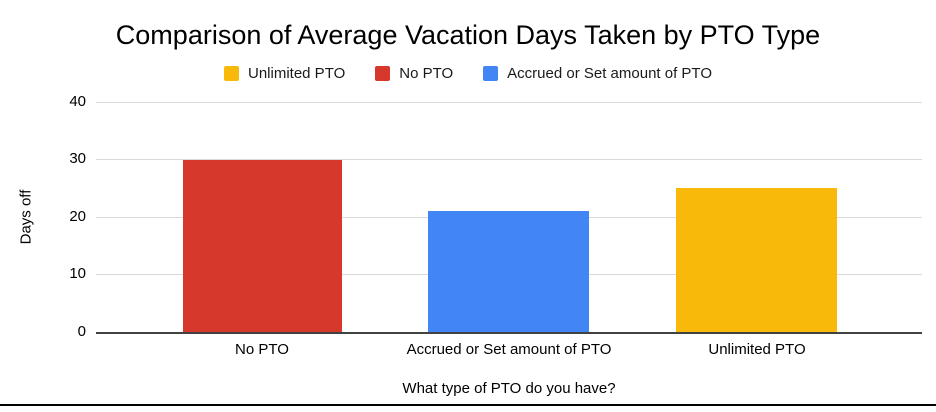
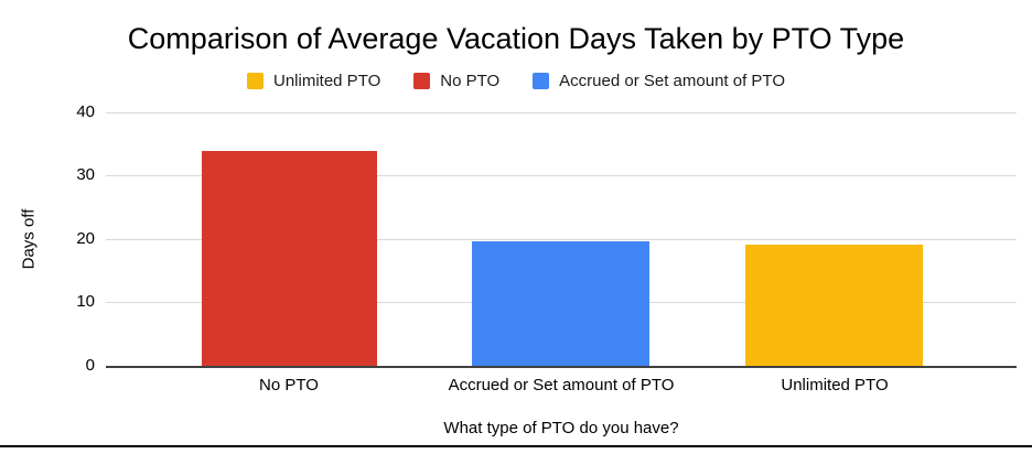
No PTO: 30 -> 34
Accrued or Set amount of PTO: 21 -> 20
Unlimited PTO: 25 -> 19
